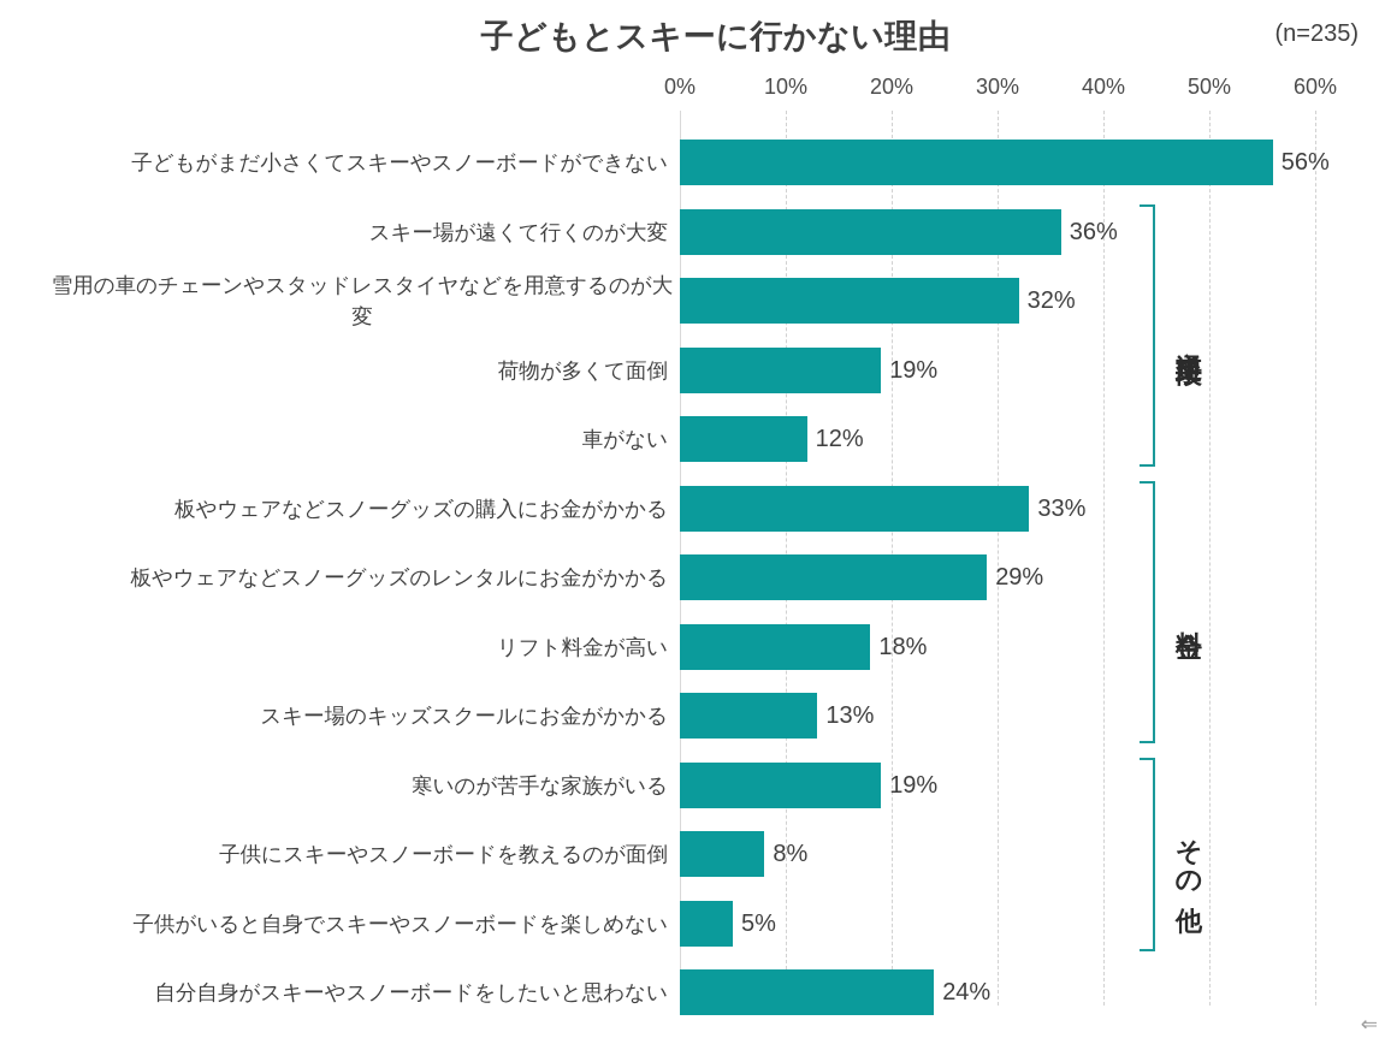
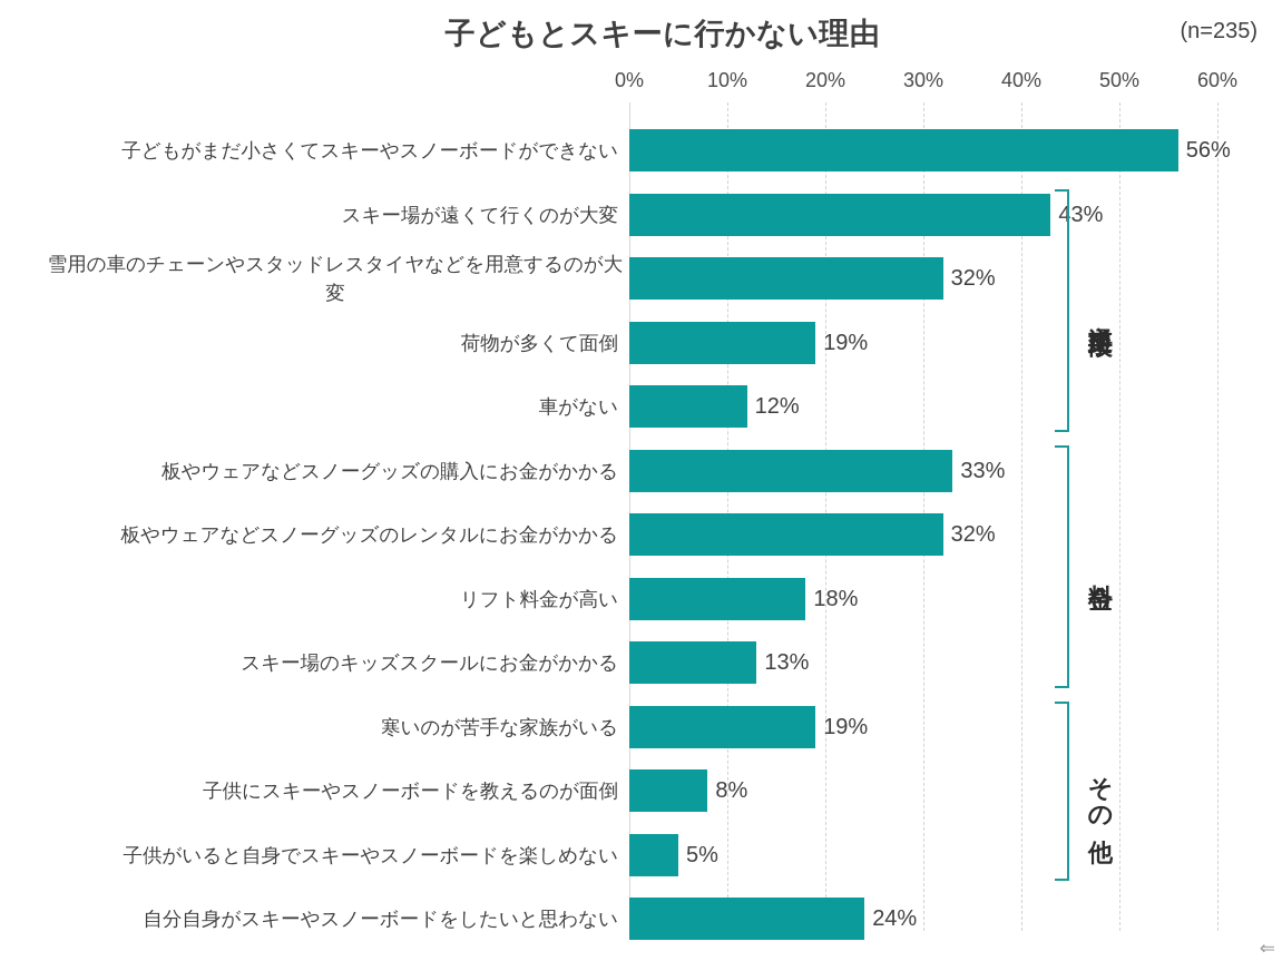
スキー場が遠くて行くのが大変: 36% -> 43%
板やウェアなどスノーグッズのレンタルにお金がかかる: 29% -> 32%
